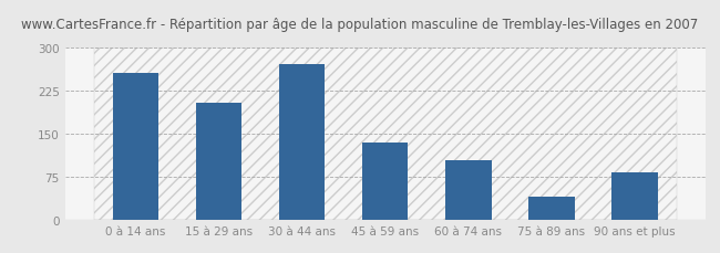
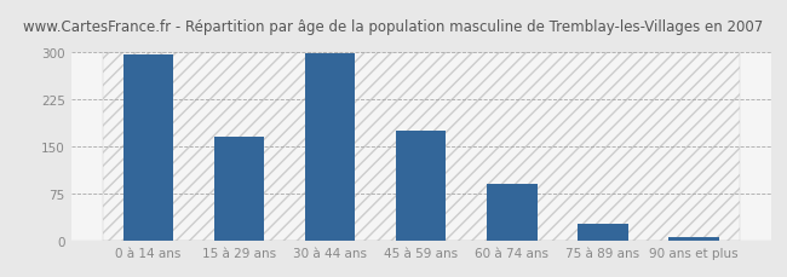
0 à 14 ans: 256 -> 295
15 à 29 ans: 204 -> 166
30 à 44 ans: 270 -> 297
45 à 59 ans: 134 -> 175
60 à 74 ans: 104 -> 90
75 à 89 ans: 40 -> 28
90 ans et plus: 82 -> 5
